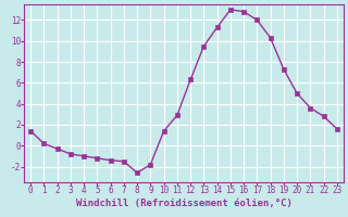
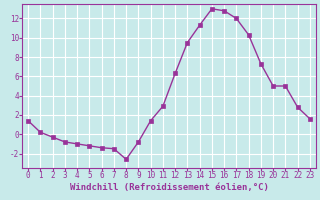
9: -1.8 -> -0.8
21: 3.6 -> 5.0
